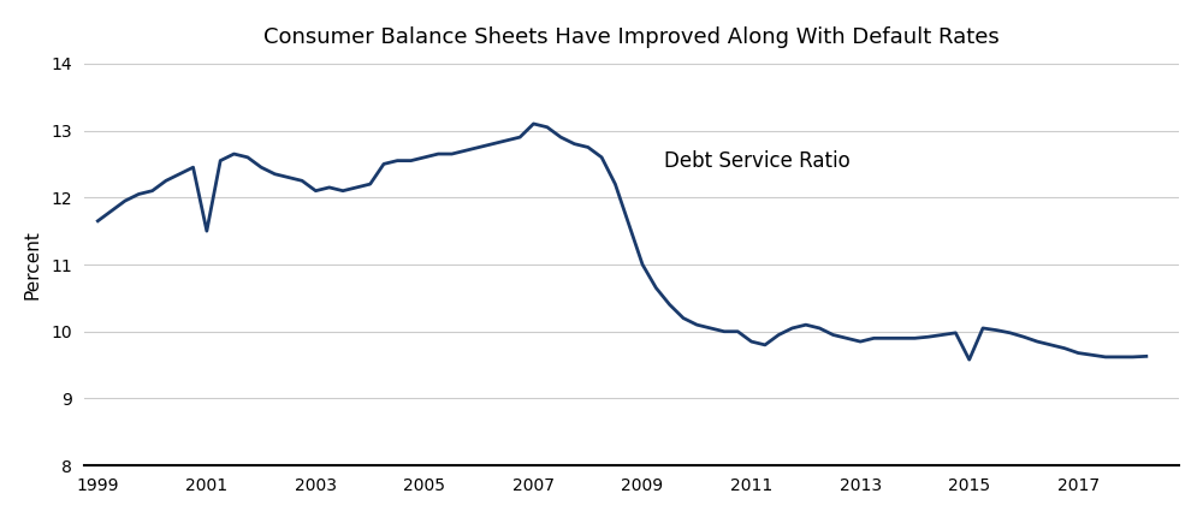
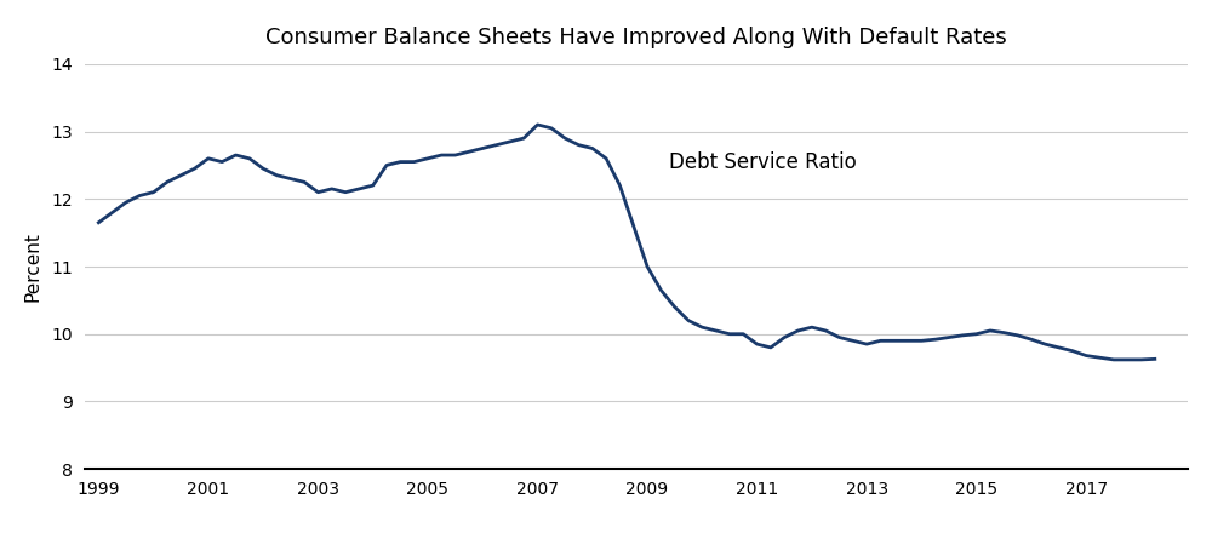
2001: 11.50 -> 12.60
2015: 9.58 -> 10.00
